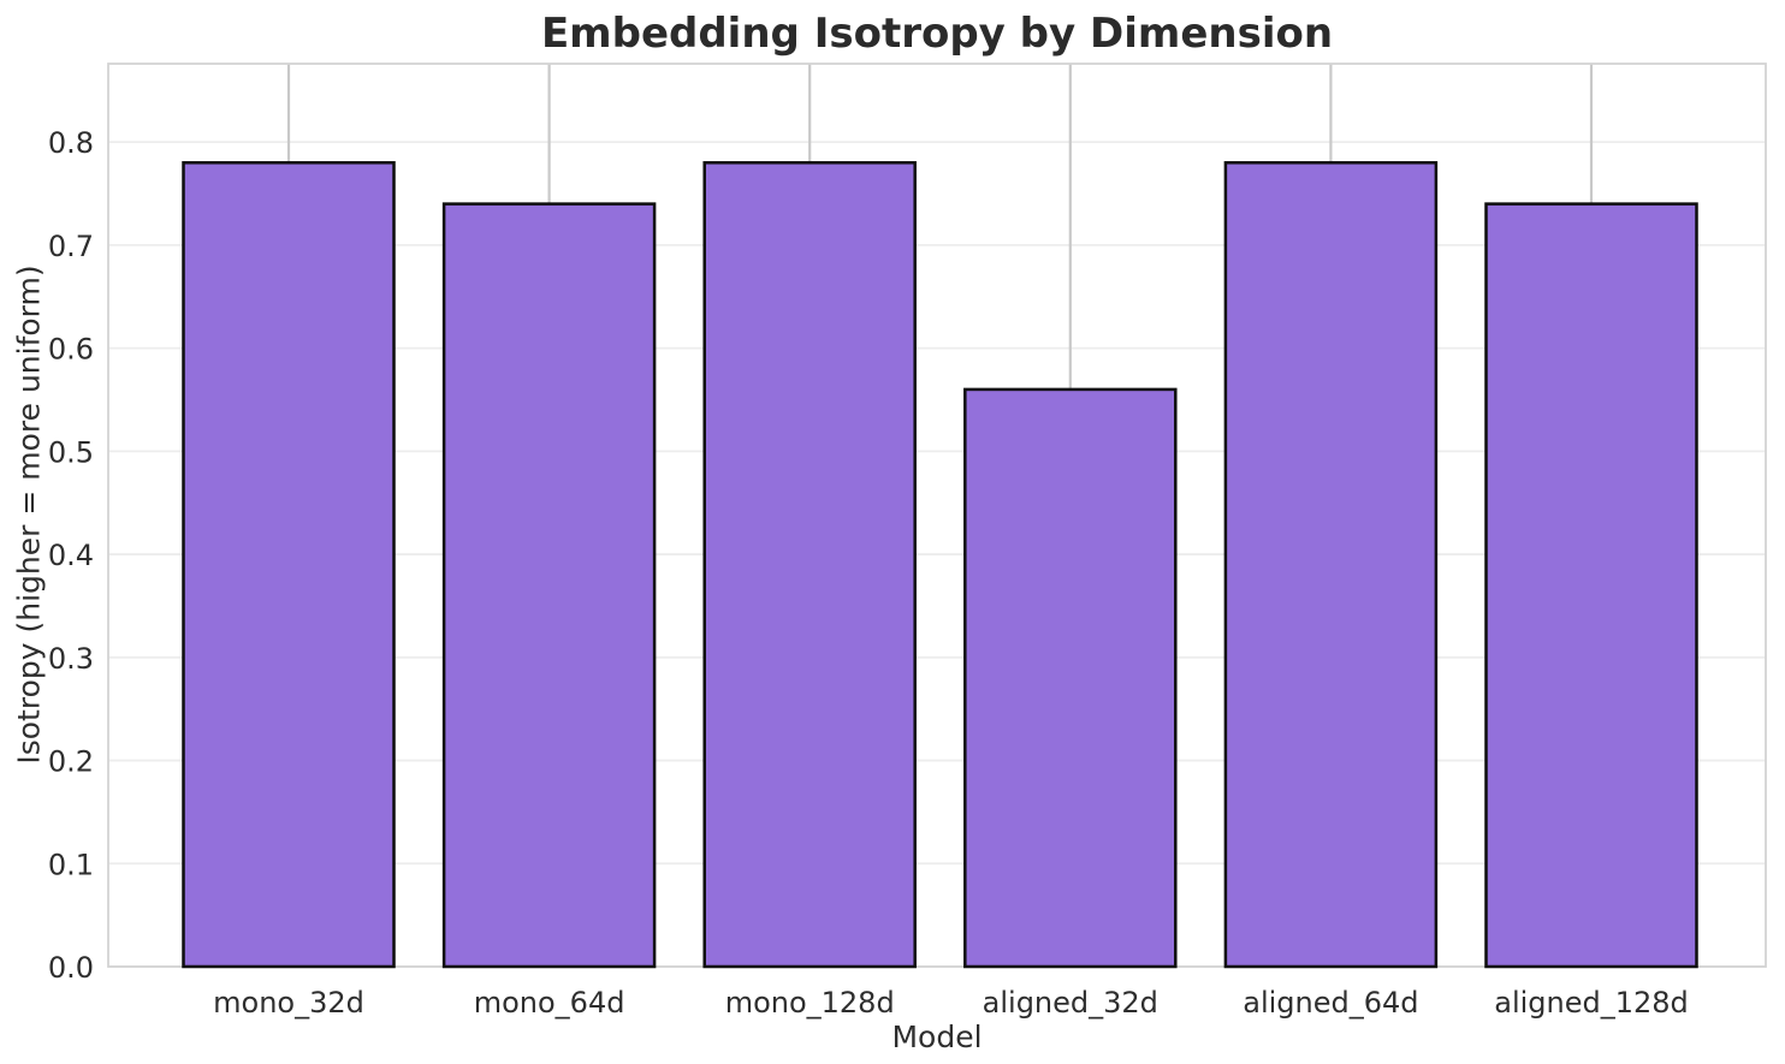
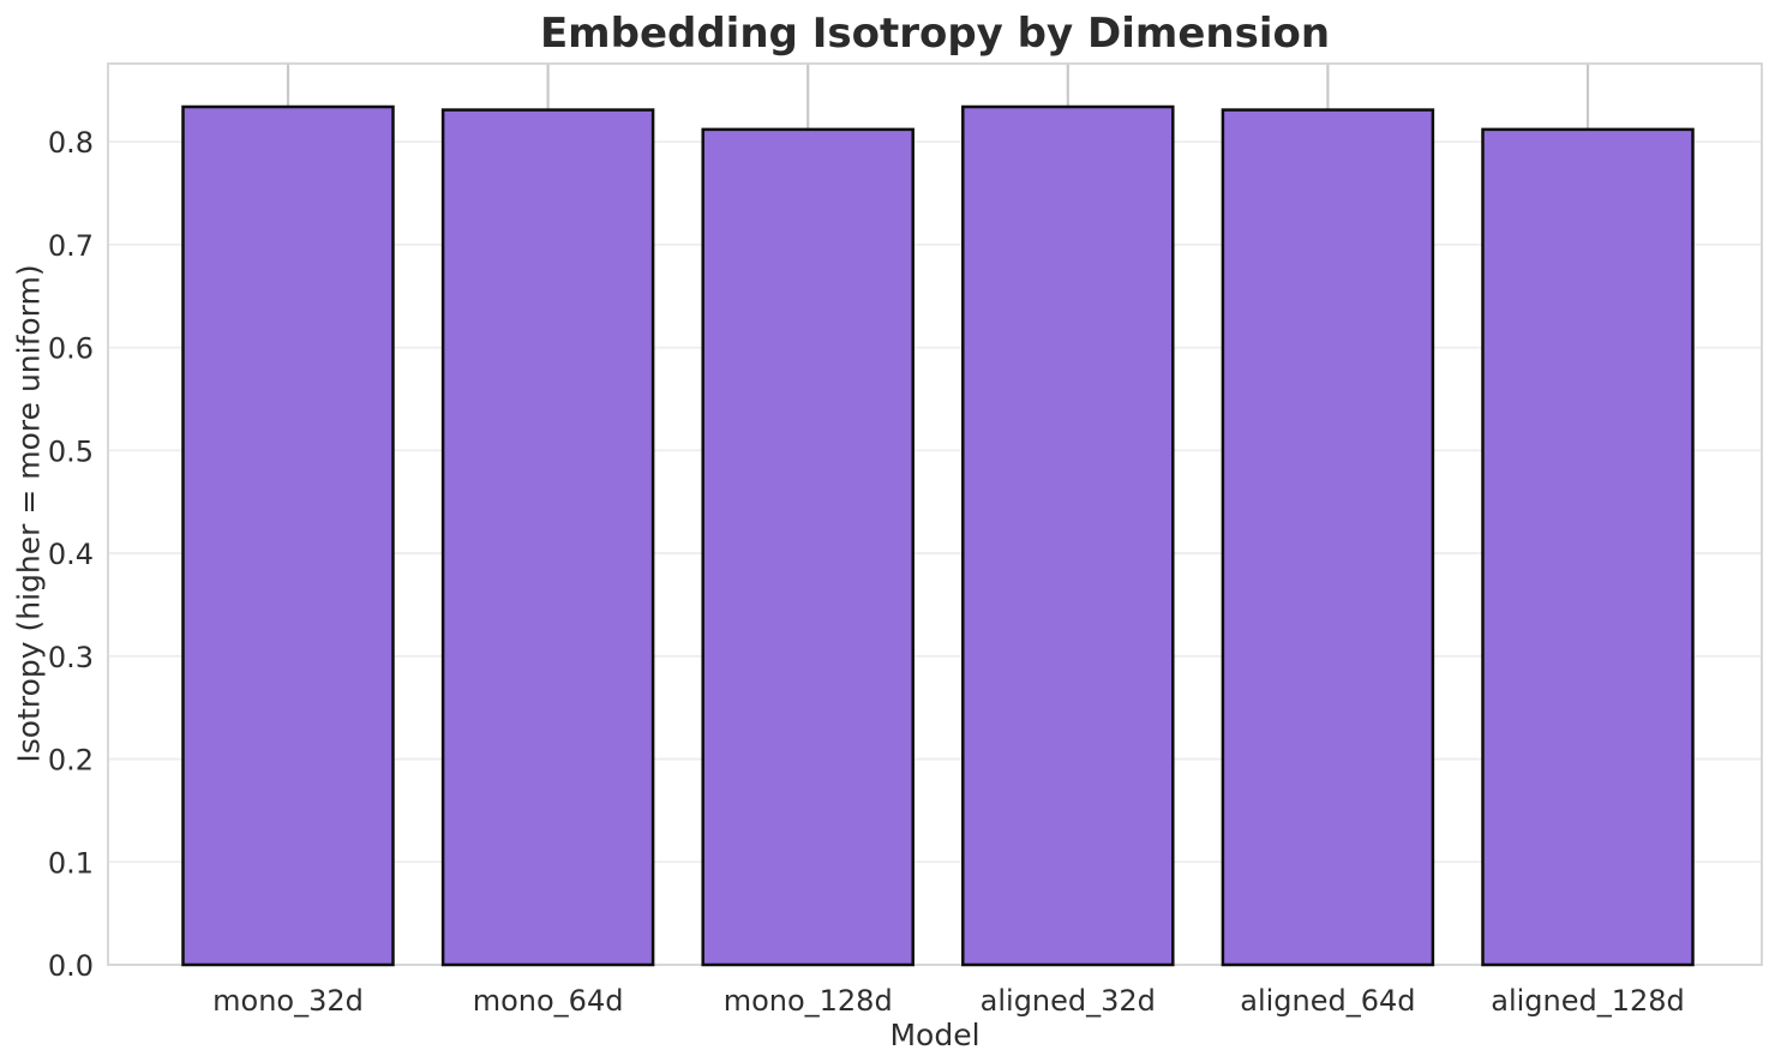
mono_32d: 0.78 -> 0.83
mono_64d: 0.74 -> 0.83
mono_128d: 0.78 -> 0.81
aligned_32d: 0.56 -> 0.83
aligned_64d: 0.78 -> 0.83
aligned_128d: 0.74 -> 0.81
